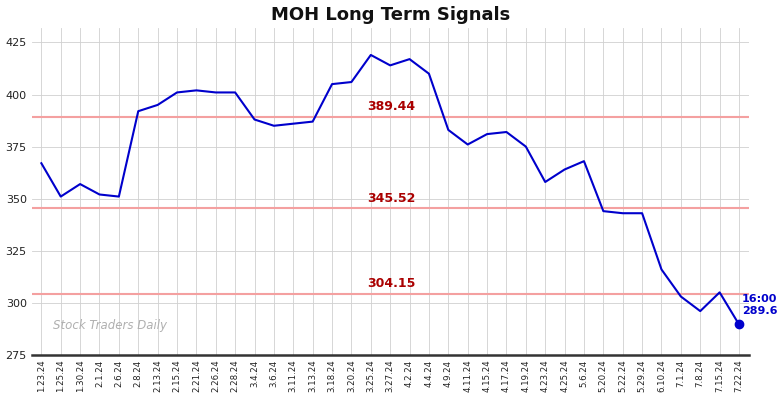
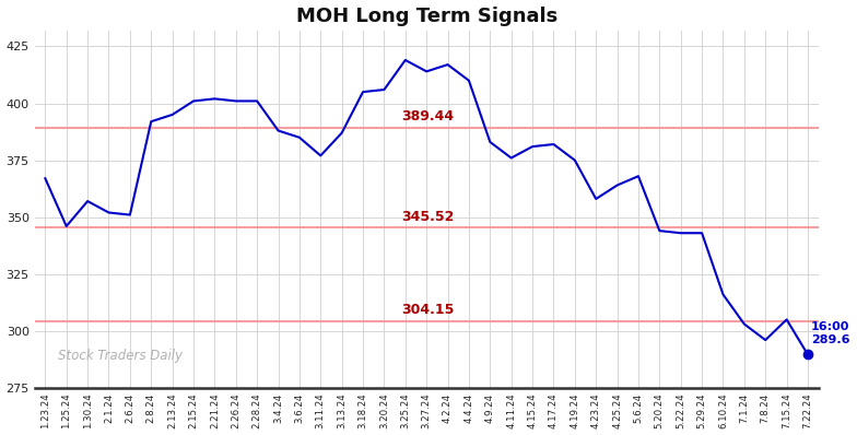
1.25.24: 351.0 -> 346.0
3.11.24: 386.0 -> 377.0
